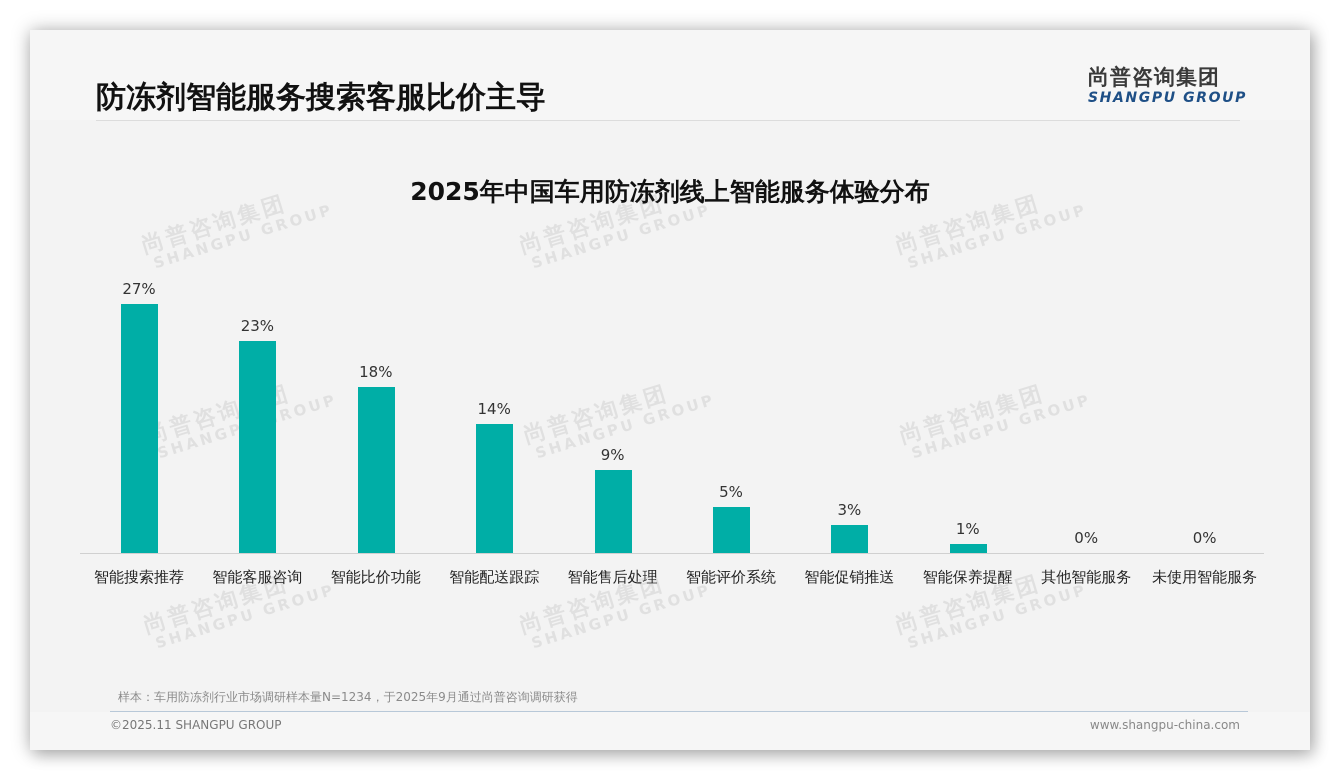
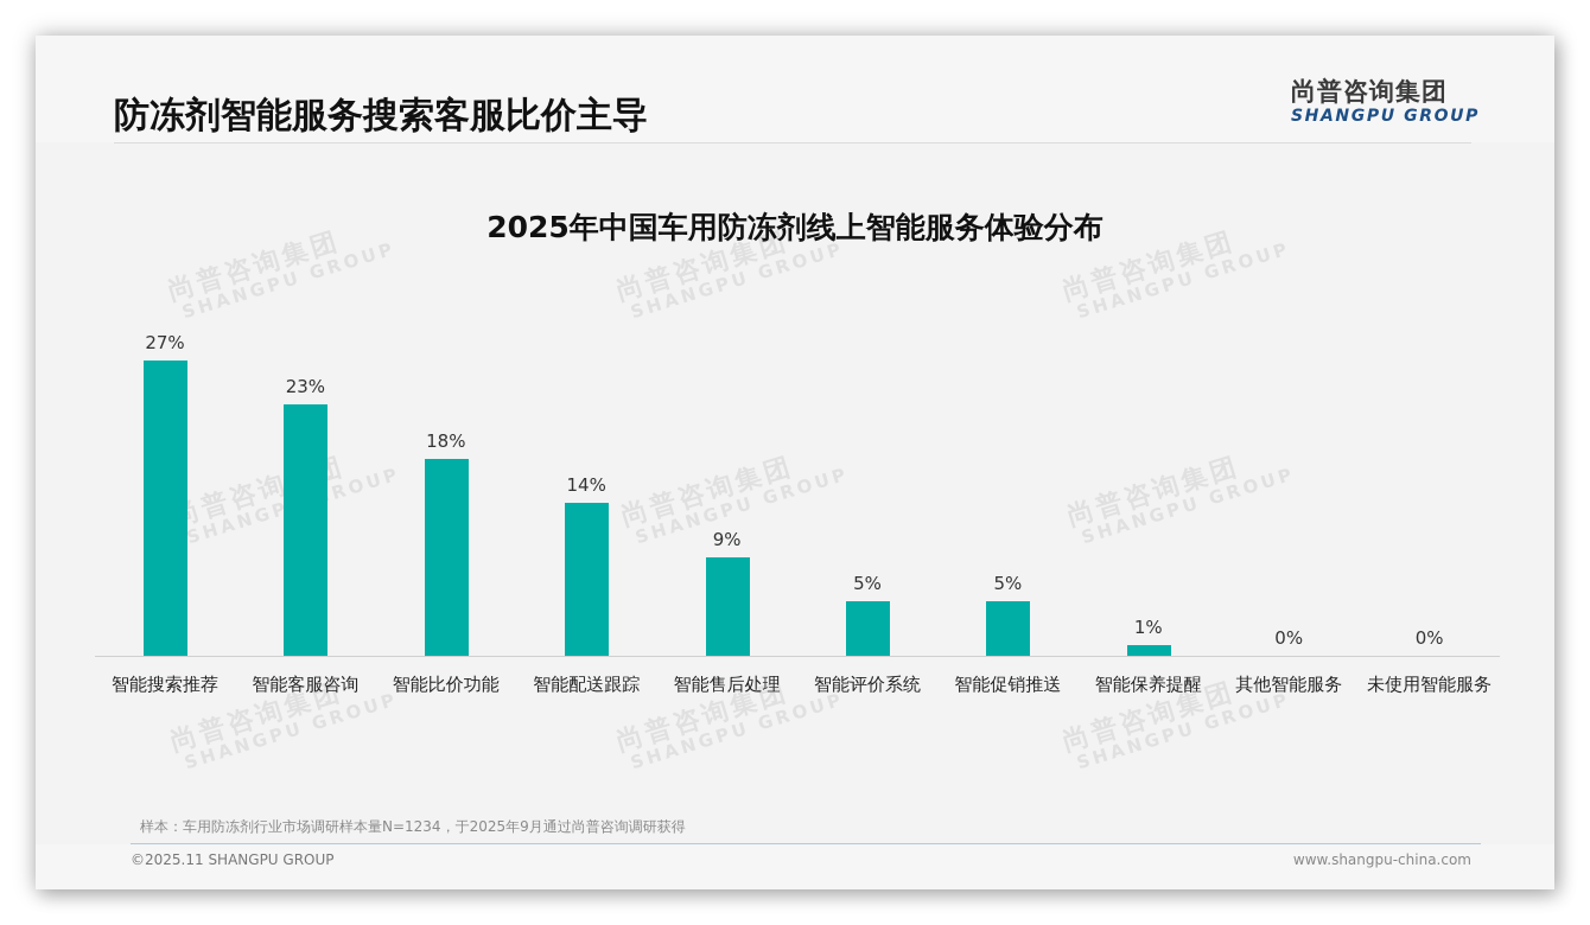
智能促销推送: 3% -> 5%
